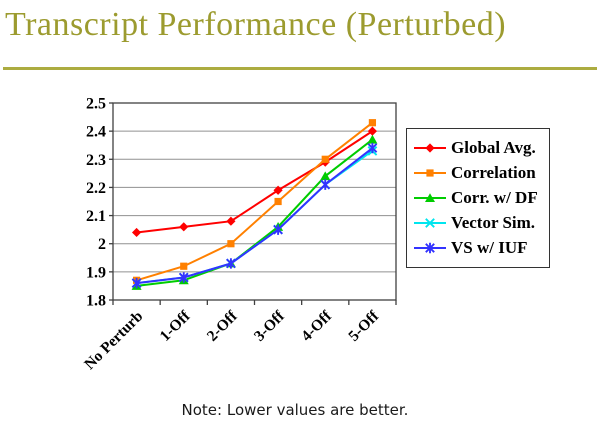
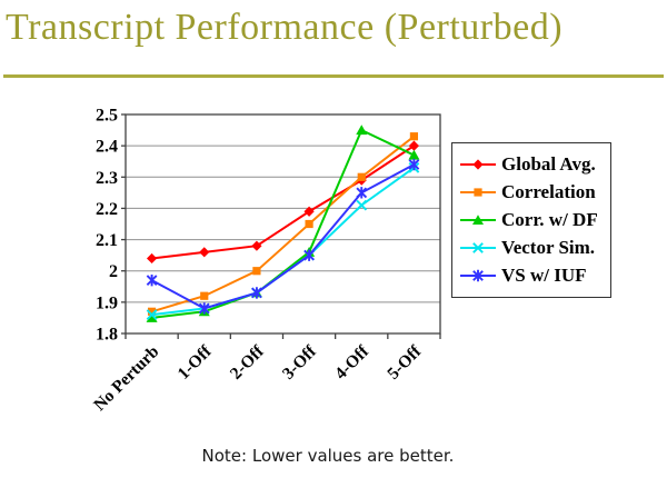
VS w/ IUF/No Perturb: 1.86 -> 1.97
Corr. w/ DF/4-Off: 2.24 -> 2.45
VS w/ IUF/4-Off: 2.21 -> 2.25
